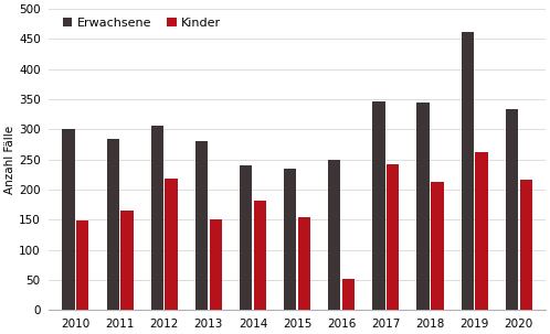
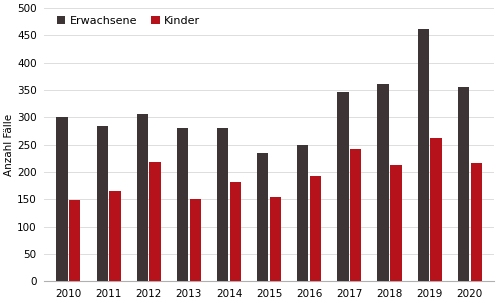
Erwachsene/2014: 240 -> 280
Kinder/2016: 52 -> 193
Erwachsene/2018: 344 -> 362
Erwachsene/2020: 334 -> 355
